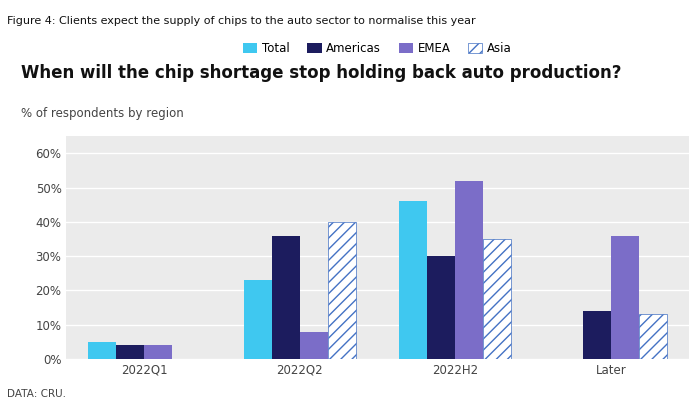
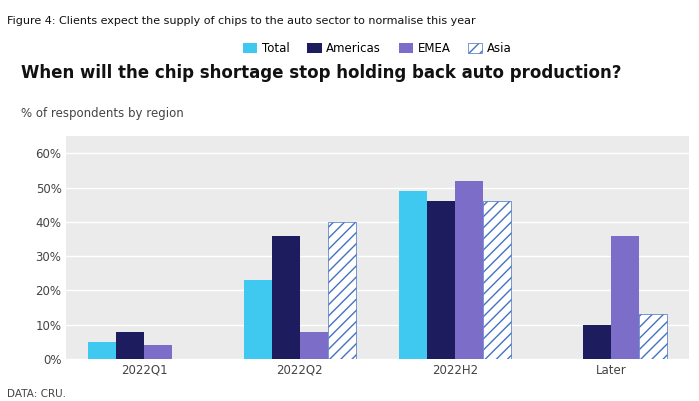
Americas/2022Q1: 4% -> 8%
Total/2022H2: 46% -> 49%
Americas/2022H2: 30% -> 46%
Asia/2022H2: 35% -> 46%
Americas/Later: 14% -> 10%
